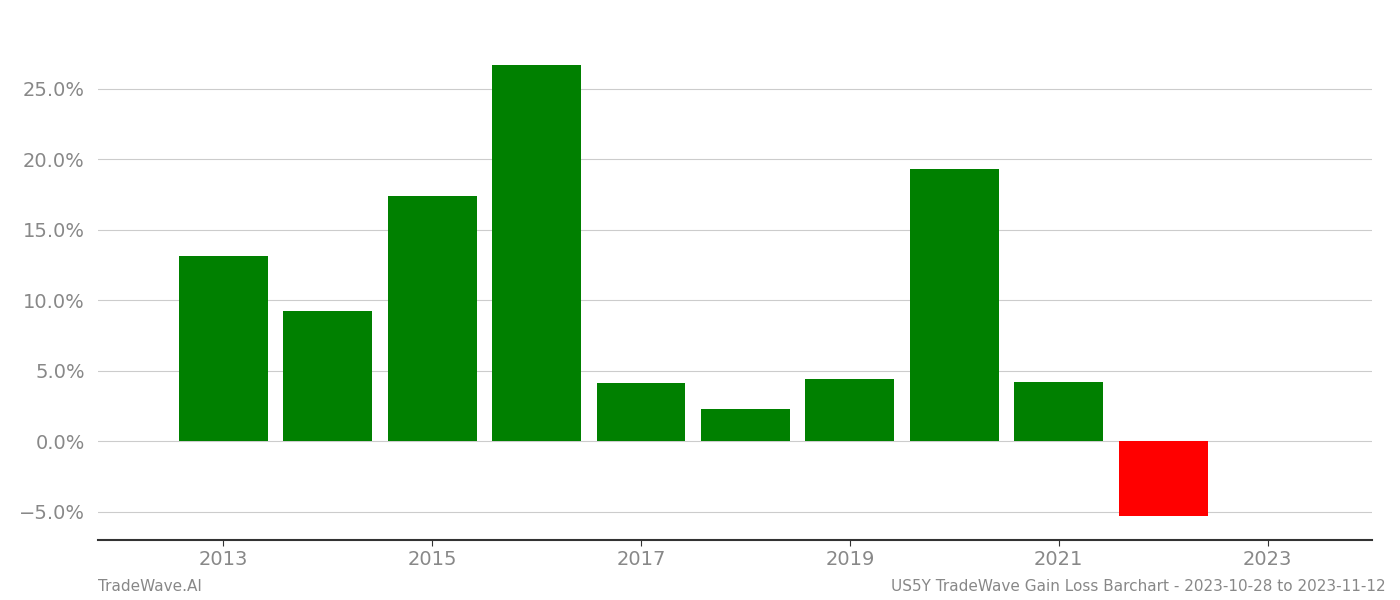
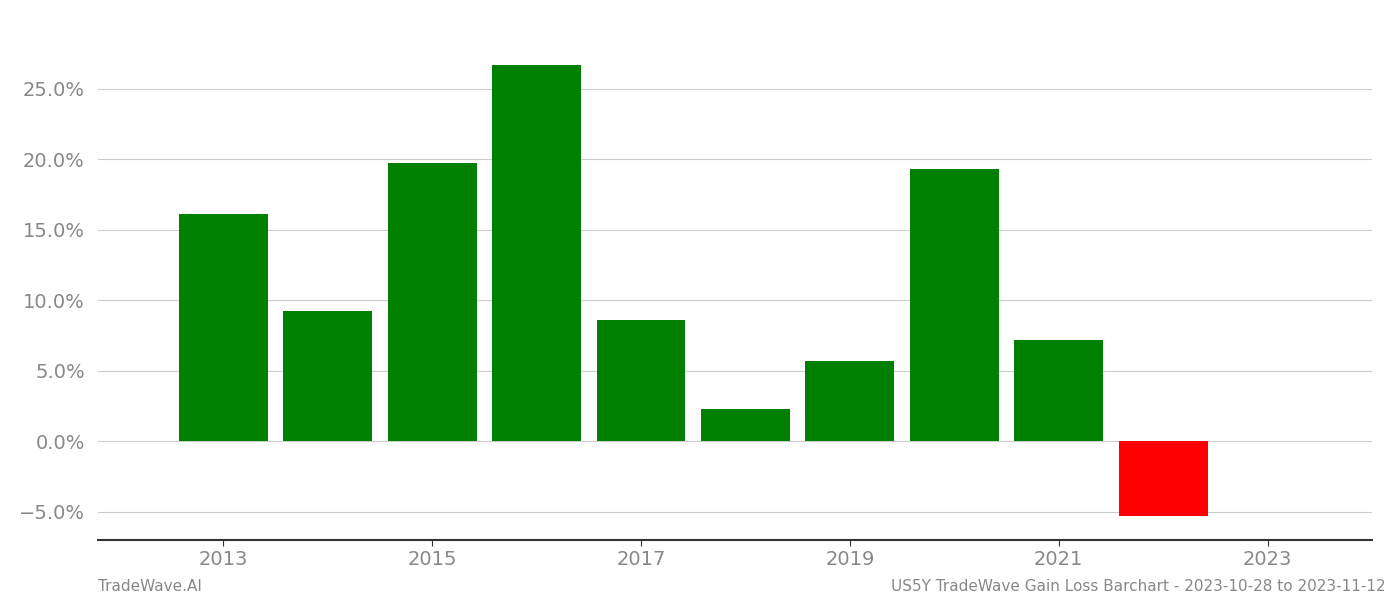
2013: 13.1% -> 16.1%
2015: 17.4% -> 19.7%
2017: 4.1% -> 8.6%
2019: 4.4% -> 5.7%
2021: 4.2% -> 7.2%
